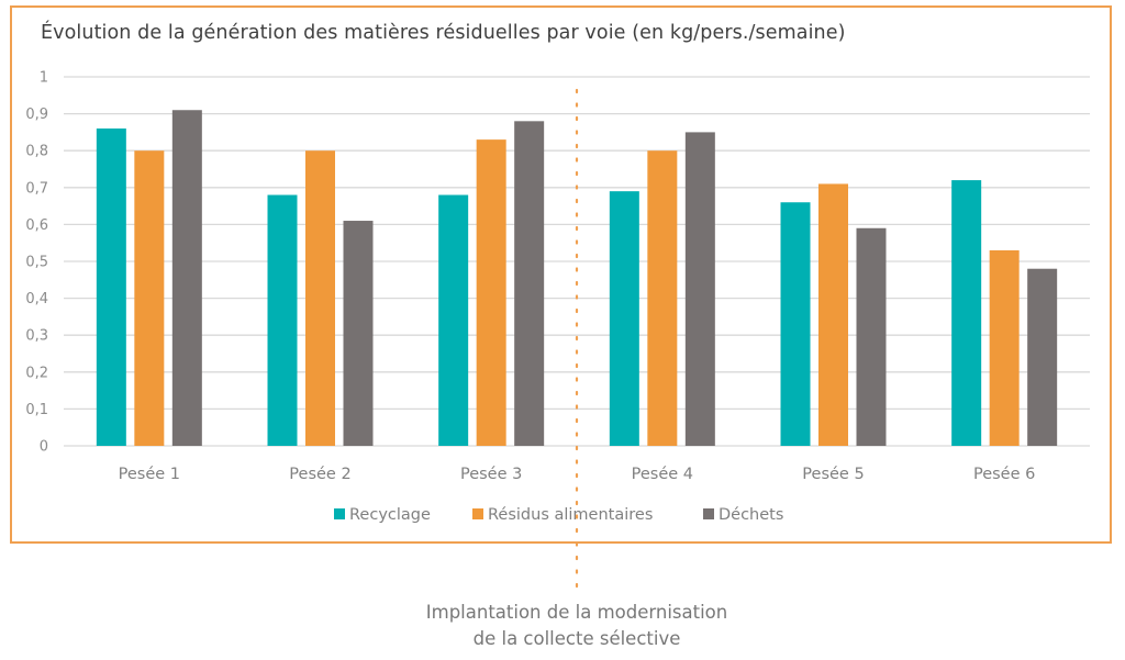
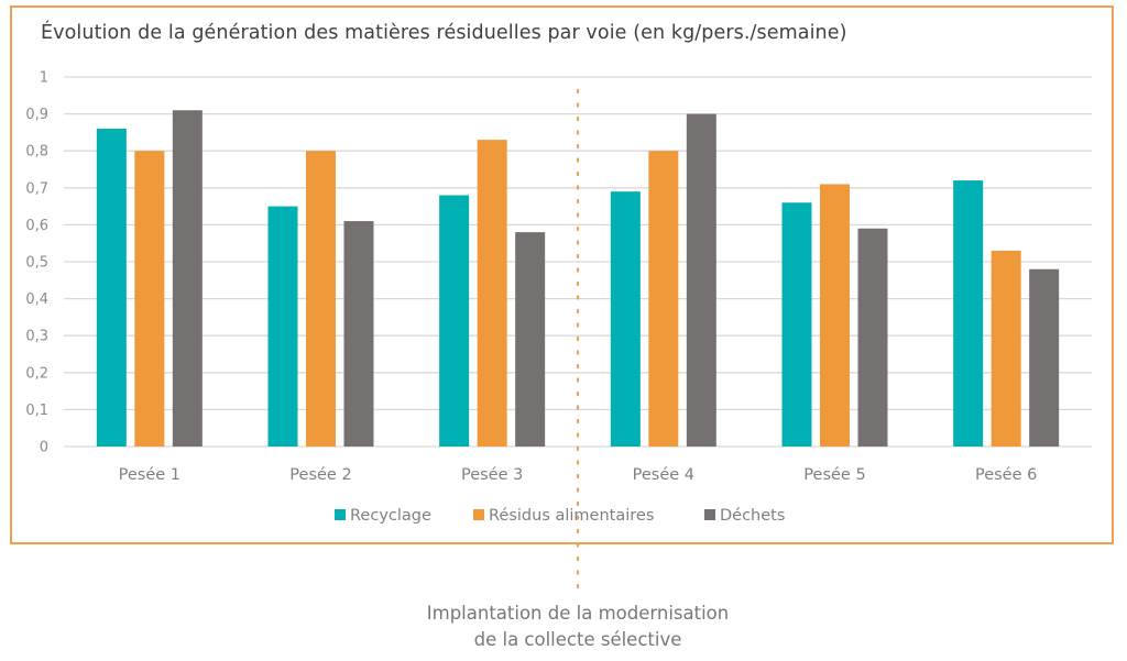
Recyclage/Pesée 2: 0,68 -> 0,65
Déchets/Pesée 3: 0,88 -> 0,58
Déchets/Pesée 4: 0,85 -> 0,90
